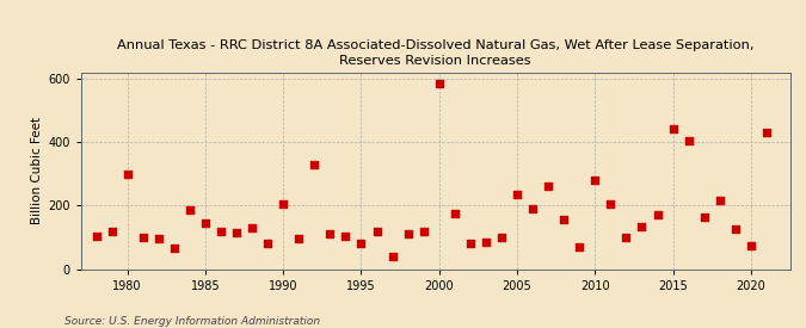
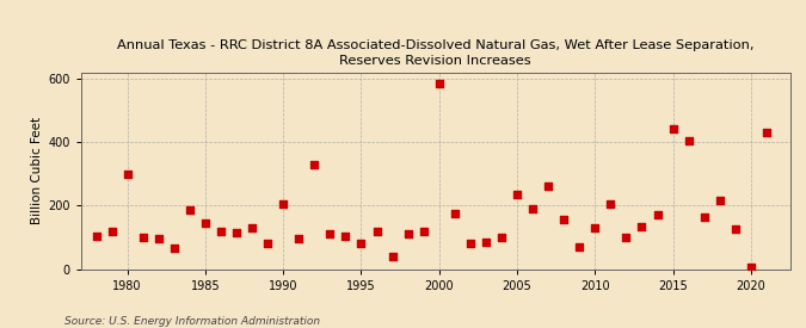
2010: 280 -> 130
2020: 75 -> 5
